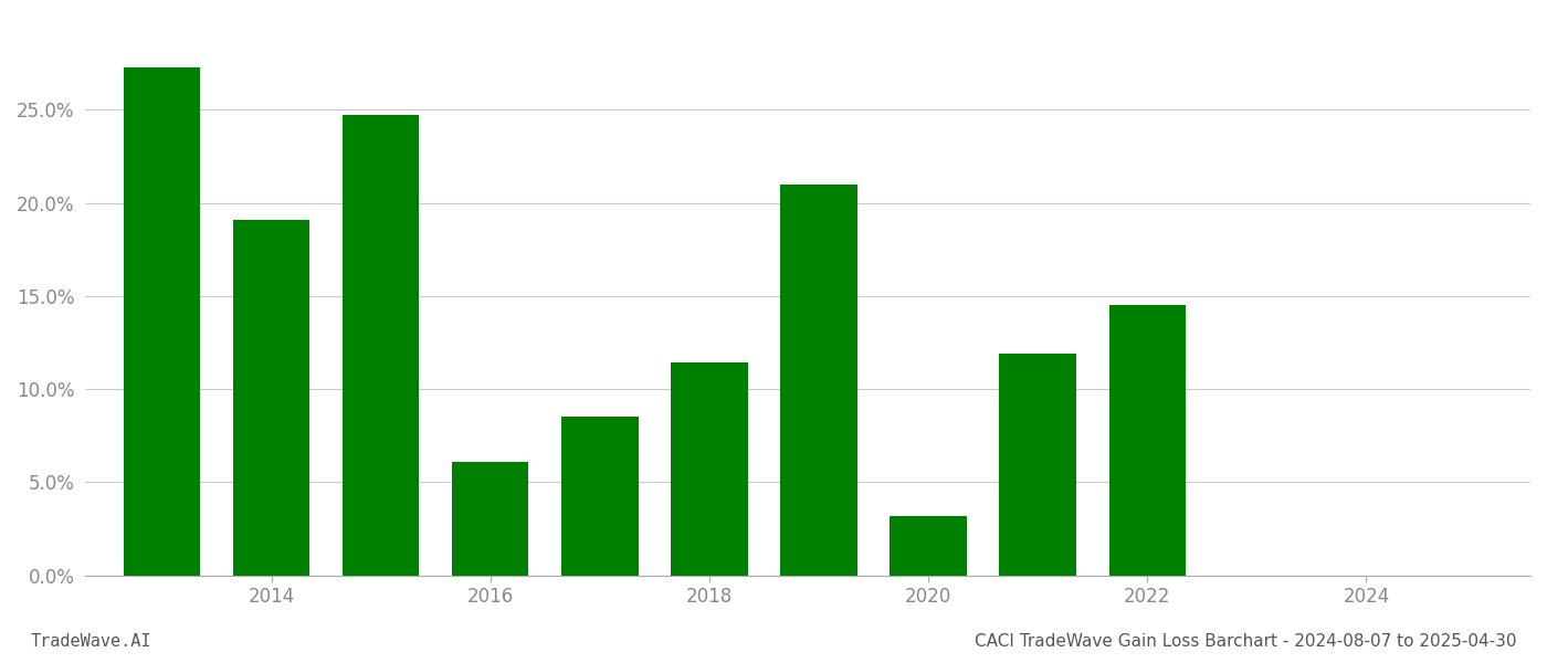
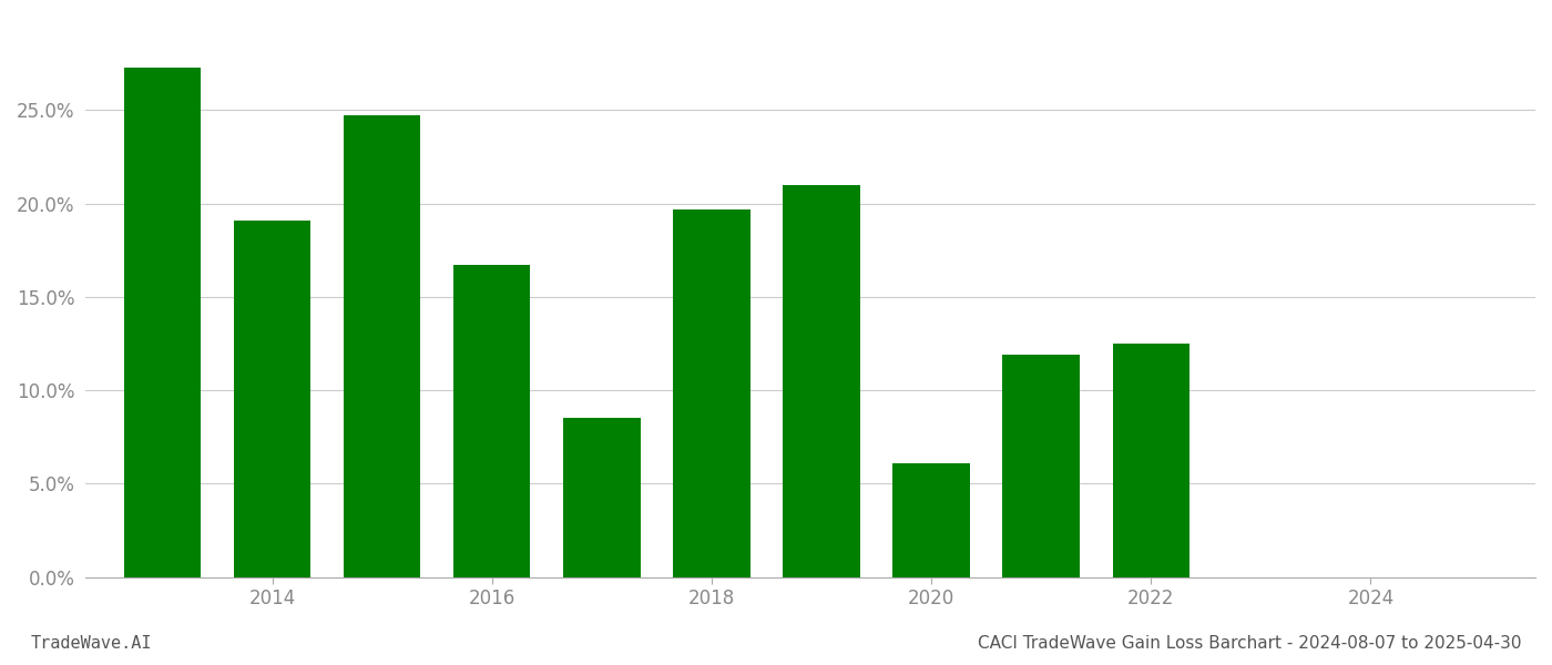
2016: 6.1% -> 16.7%
2018: 11.4% -> 19.7%
2020: 3.2% -> 6.1%
2022: 14.5% -> 12.5%
